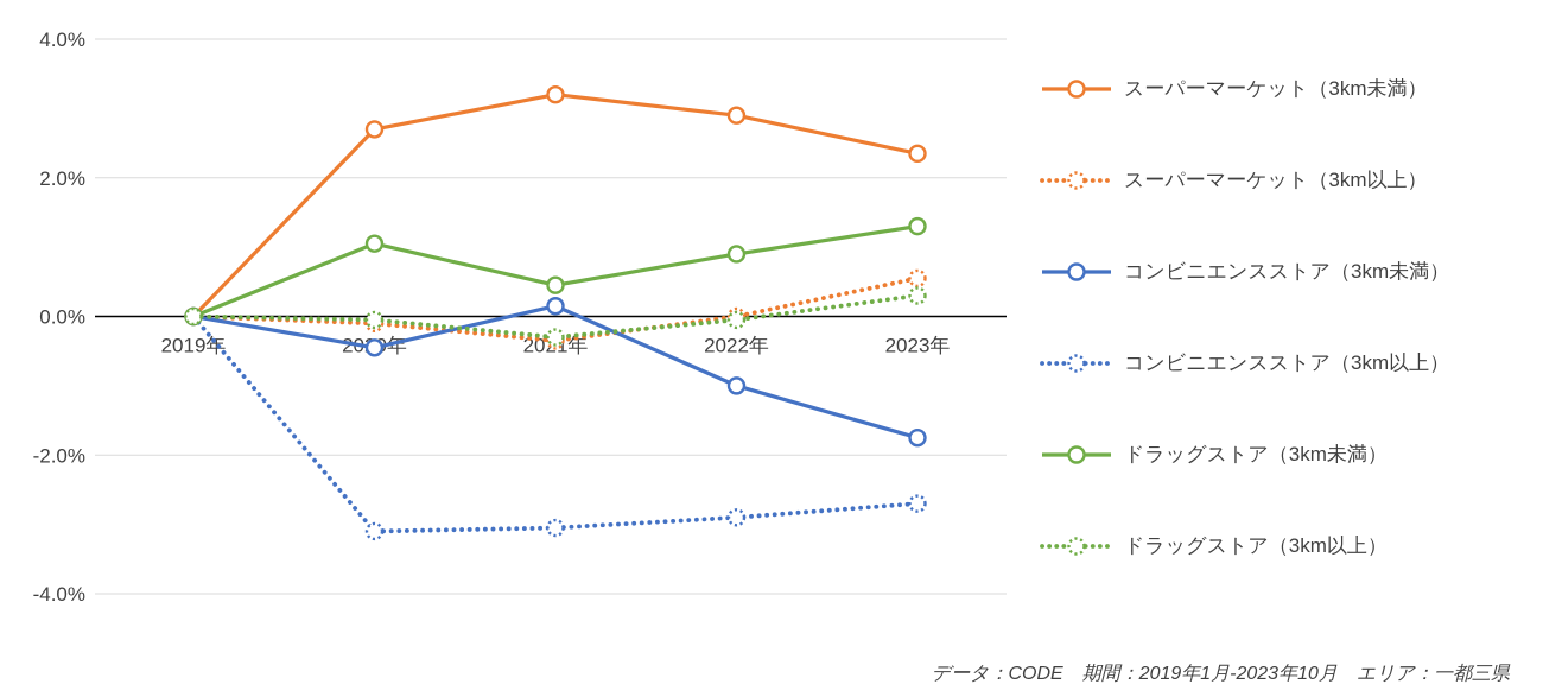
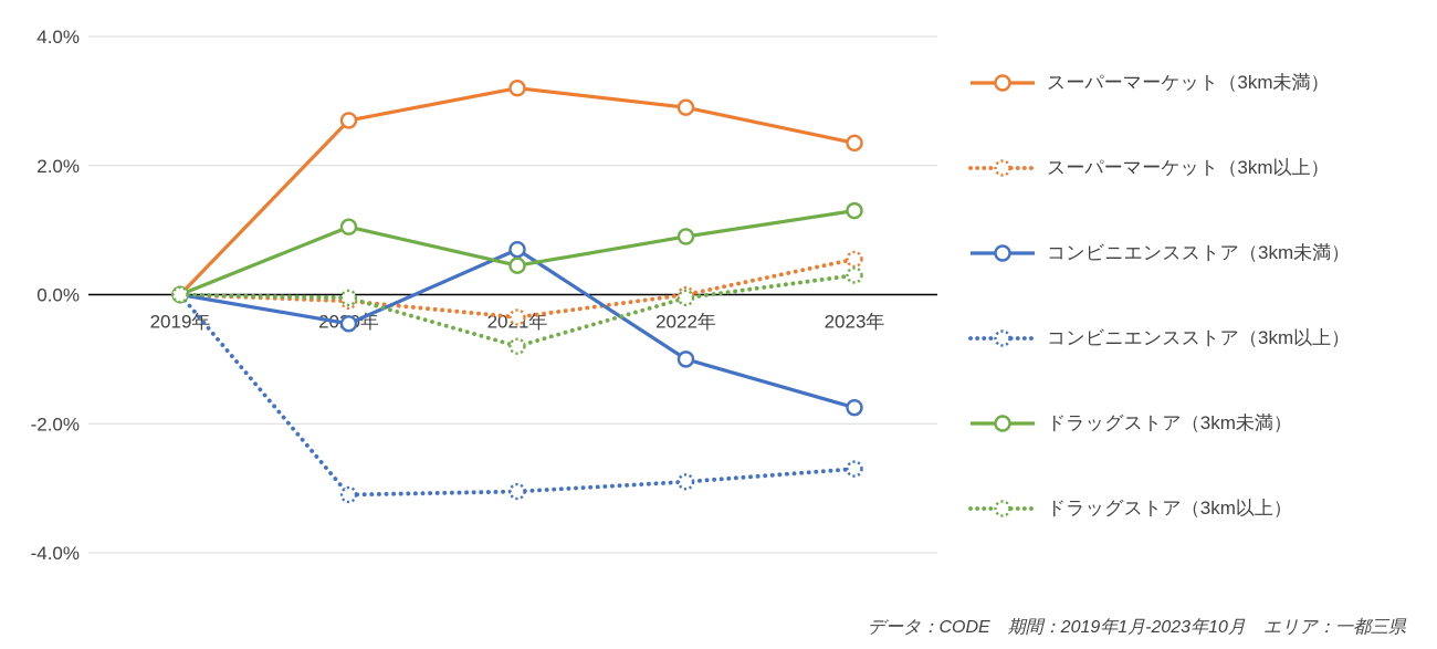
コンビニエンスストア（3km未満）/2021年: 0.1% -> 0.7%
ドラッグストア（3km以上）/2021年: -0.3% -> -0.8%
